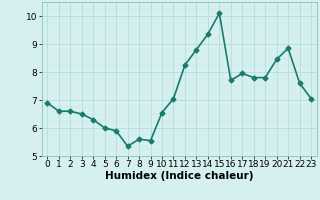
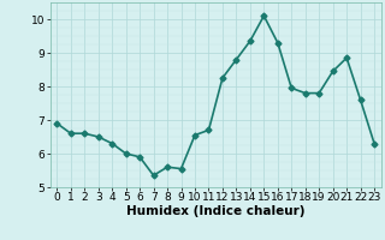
11: 7.05 -> 6.70
16: 7.70 -> 9.30
23: 7.05 -> 6.30
